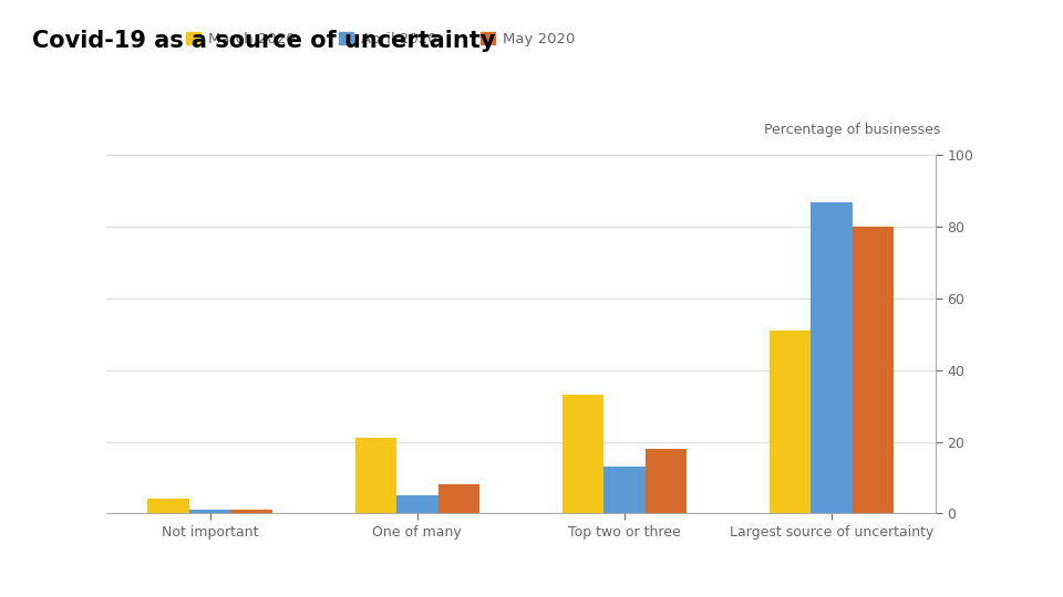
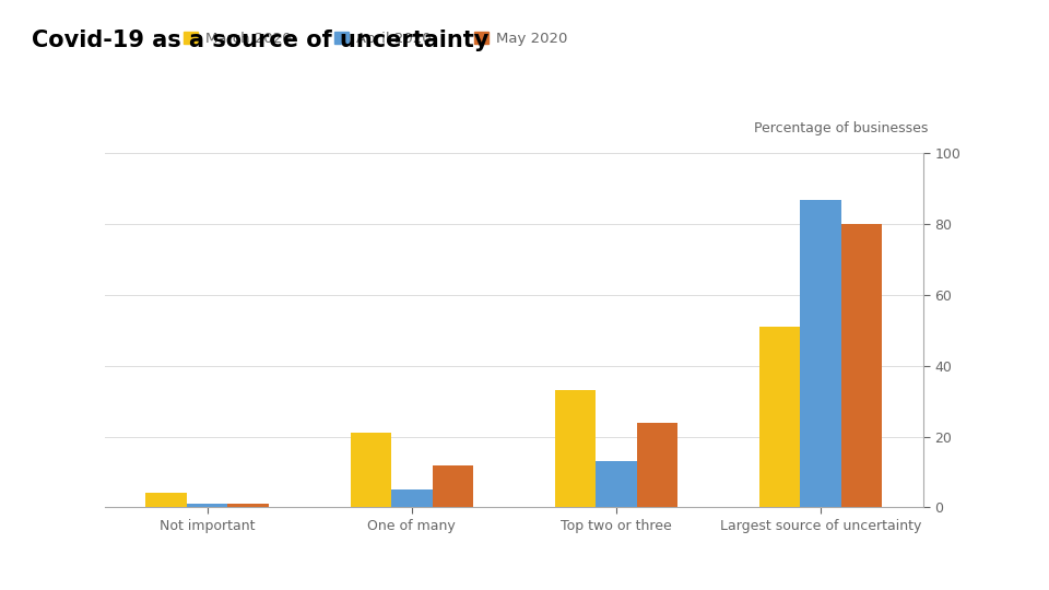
May 2020/One of many: 8 -> 12
May 2020/Top two or three: 18 -> 24
